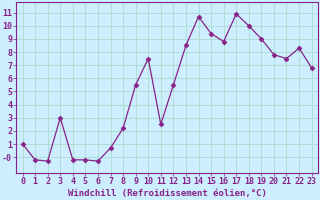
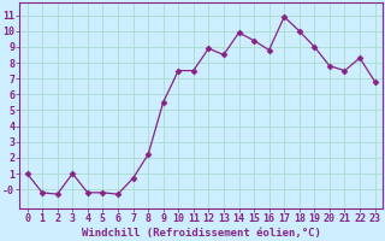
3: 3.0 -> 1.0
11: 2.5 -> 7.5
12: 5.5 -> 8.9
14: 10.7 -> 9.9
